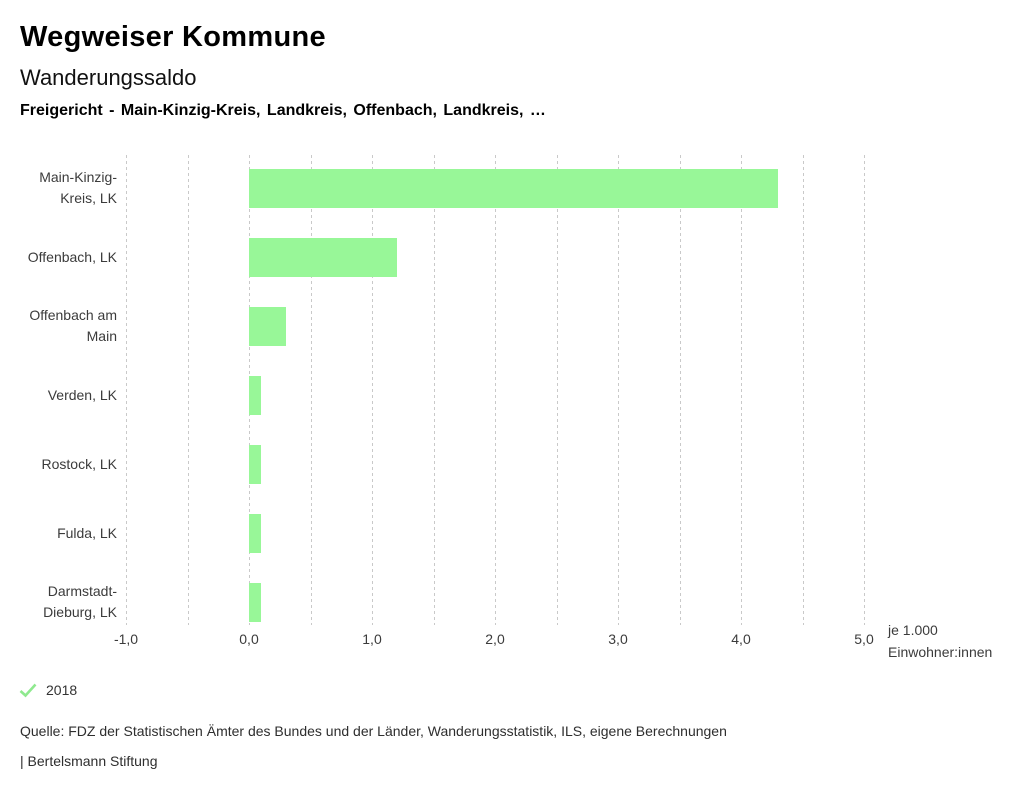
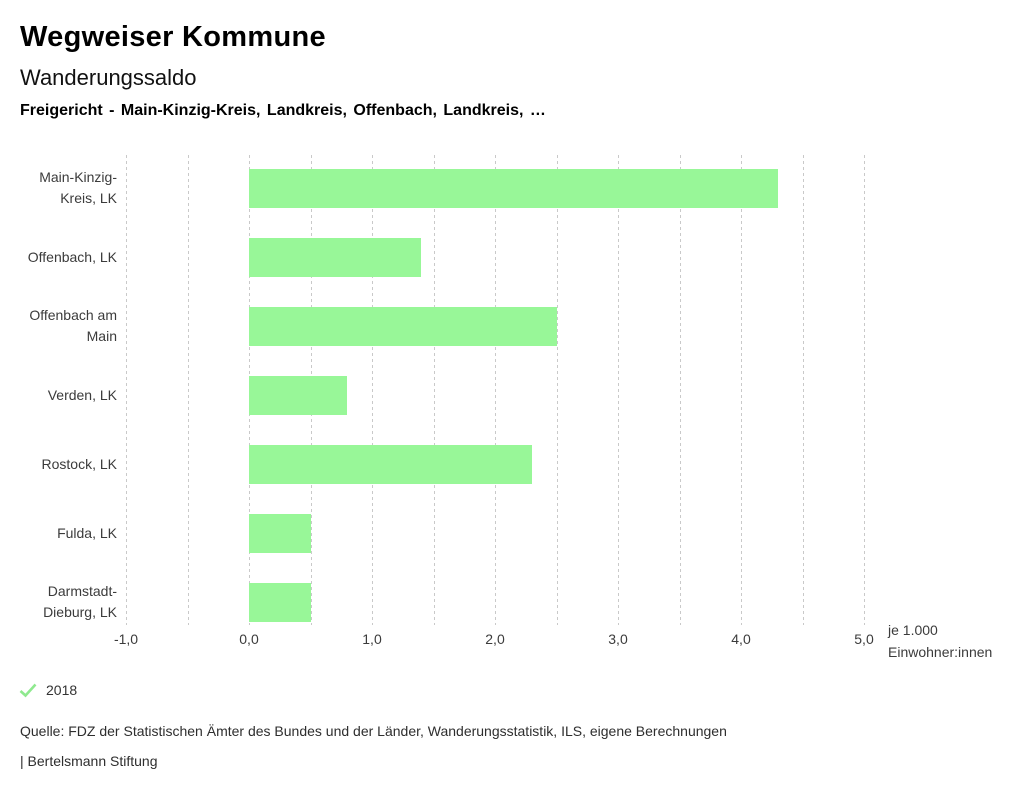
Offenbach, LK: 1,2 -> 1,4
Offenbach am Main: 0,3 -> 2,5
Verden, LK: 0,1 -> 0,8
Rostock, LK: 0,1 -> 2,3
Fulda, LK: 0,1 -> 0,5
Darmstadt-Dieburg, LK: 0,1 -> 0,5
